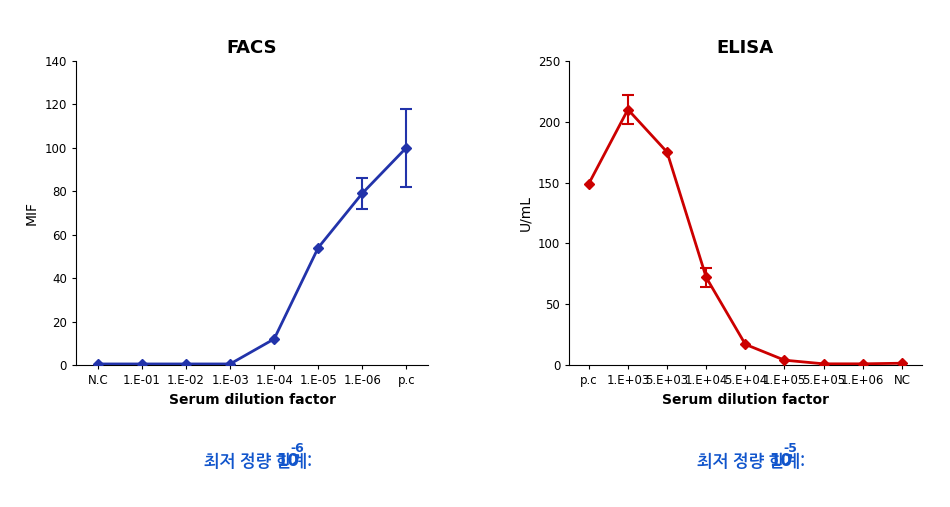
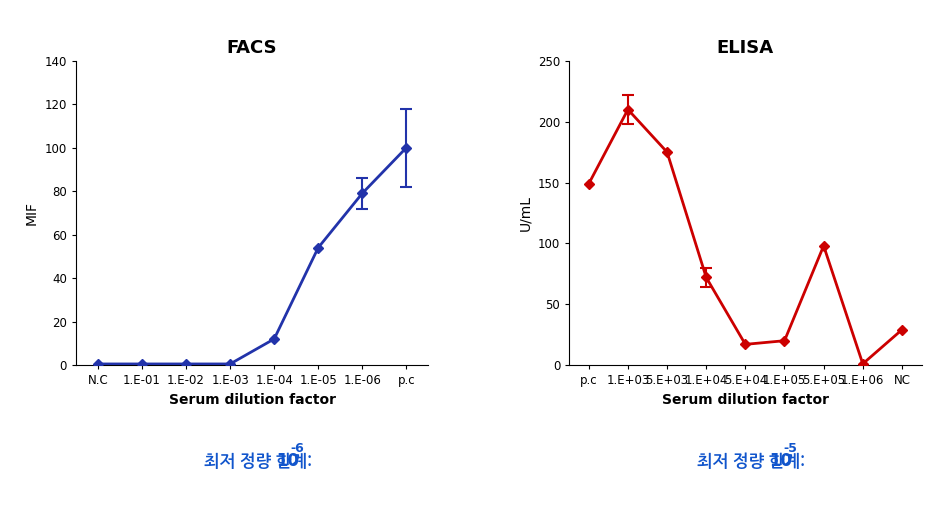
ELISA/1.E+05: 4 -> 20
ELISA/5.E+05: 1 -> 98
ELISA/NC: 2 -> 29
